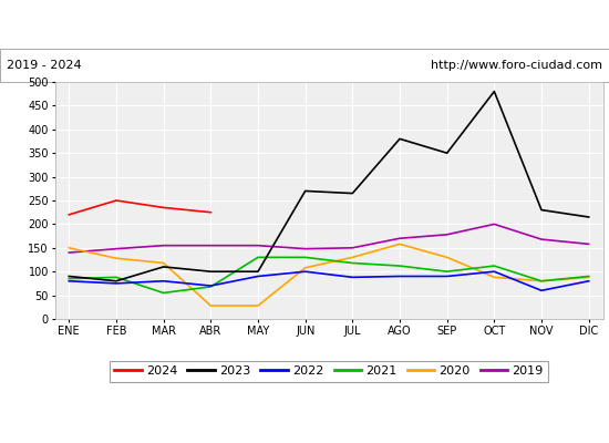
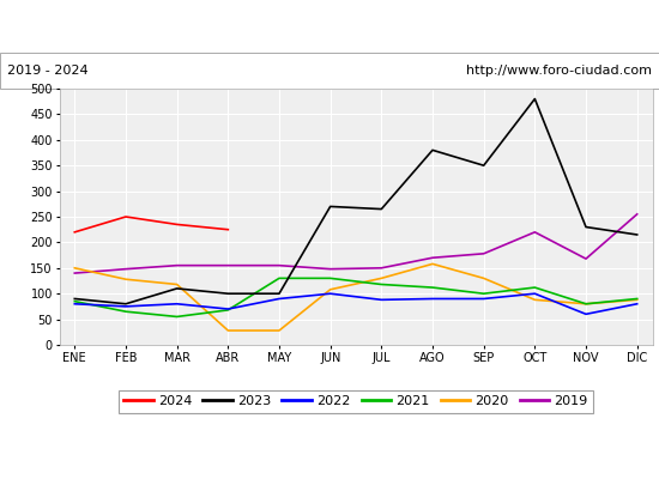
2021/FEB: 88 -> 65
2019/OCT: 200 -> 220
2019/DIC: 158 -> 255
